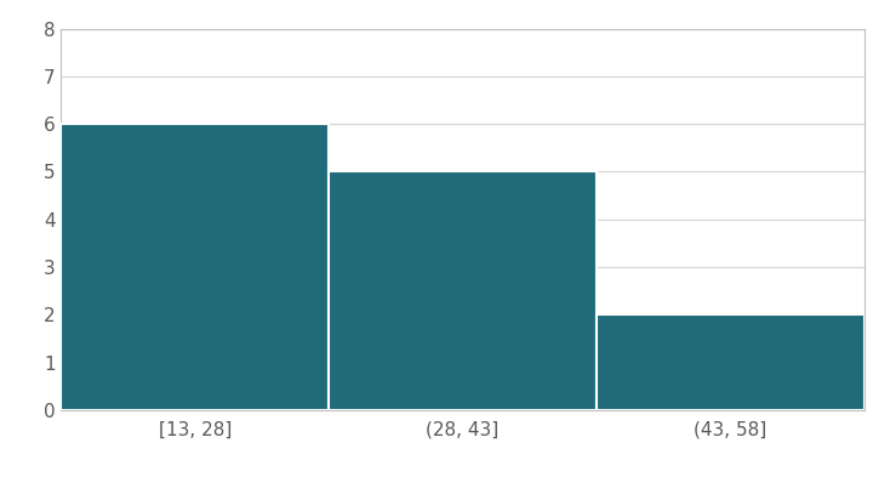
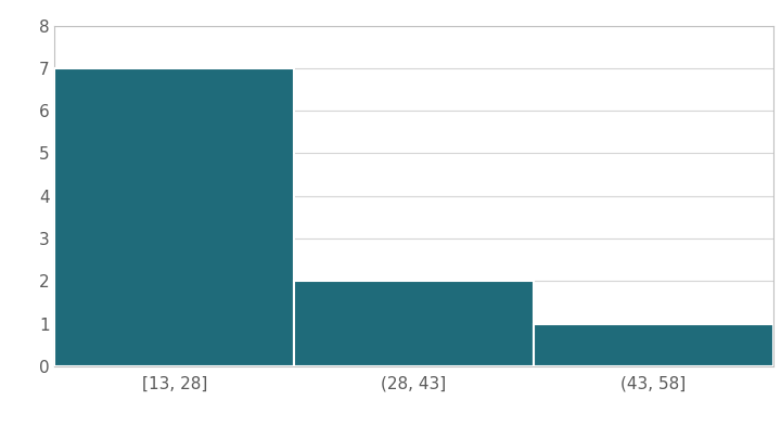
[13, 28]: 6 -> 7
(28, 43]: 5 -> 2
(43, 58]: 2 -> 1
